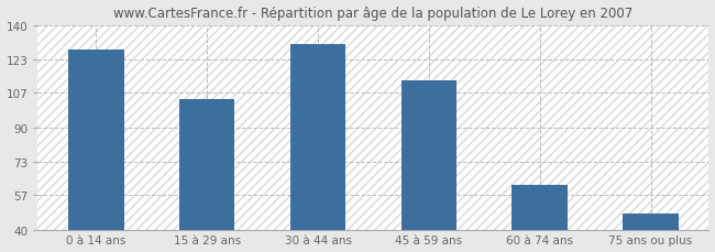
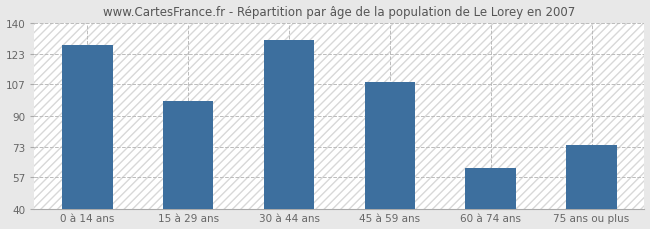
15 à 29 ans: 104 -> 98
45 à 59 ans: 113 -> 108
75 ans ou plus: 48 -> 74
